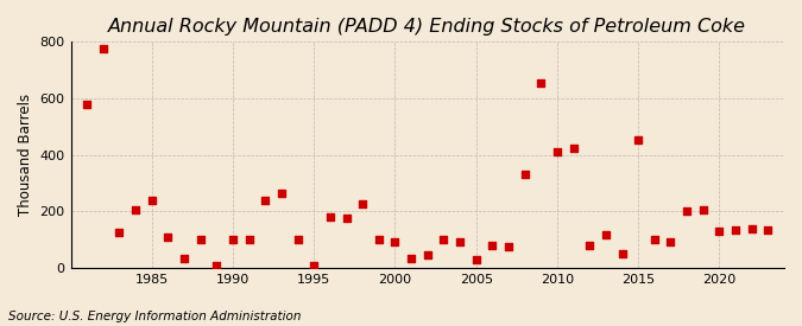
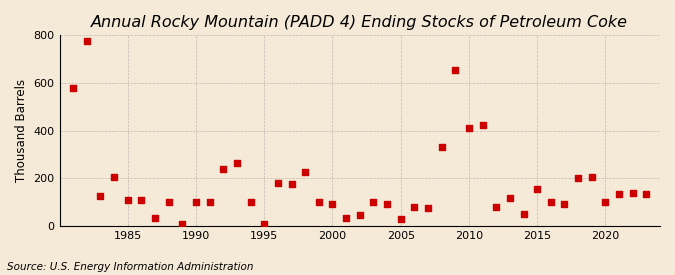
1985: 240 -> 110
2015: 455 -> 155
2020: 130 -> 100
